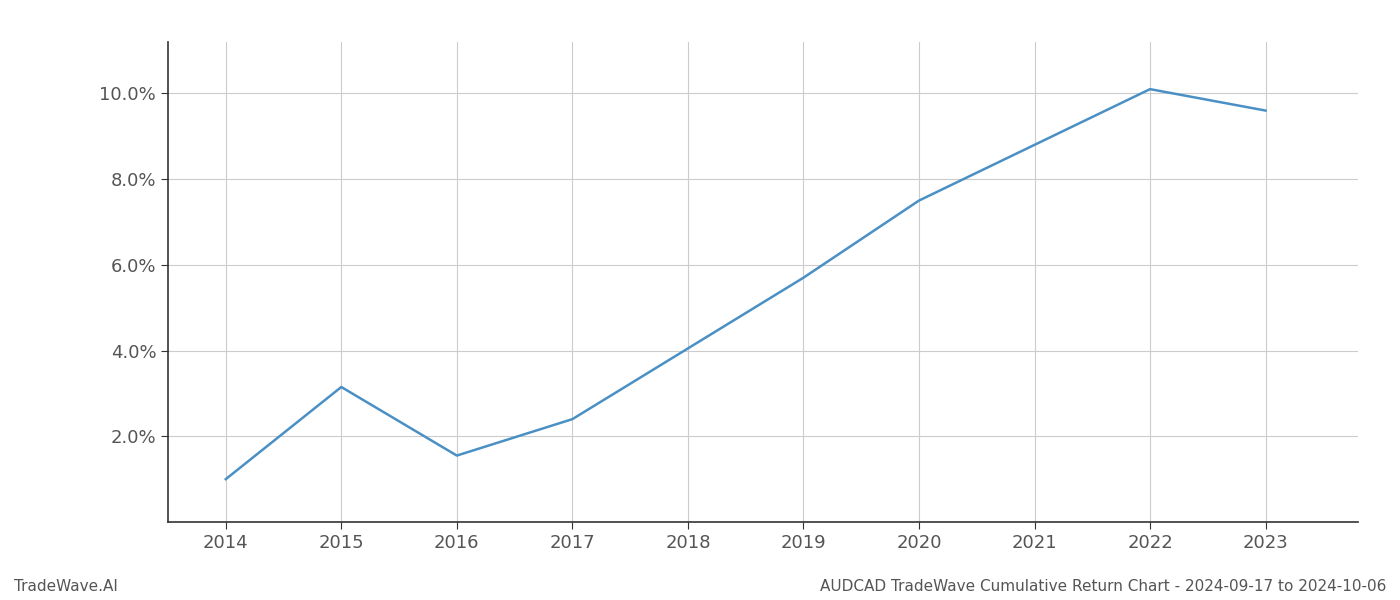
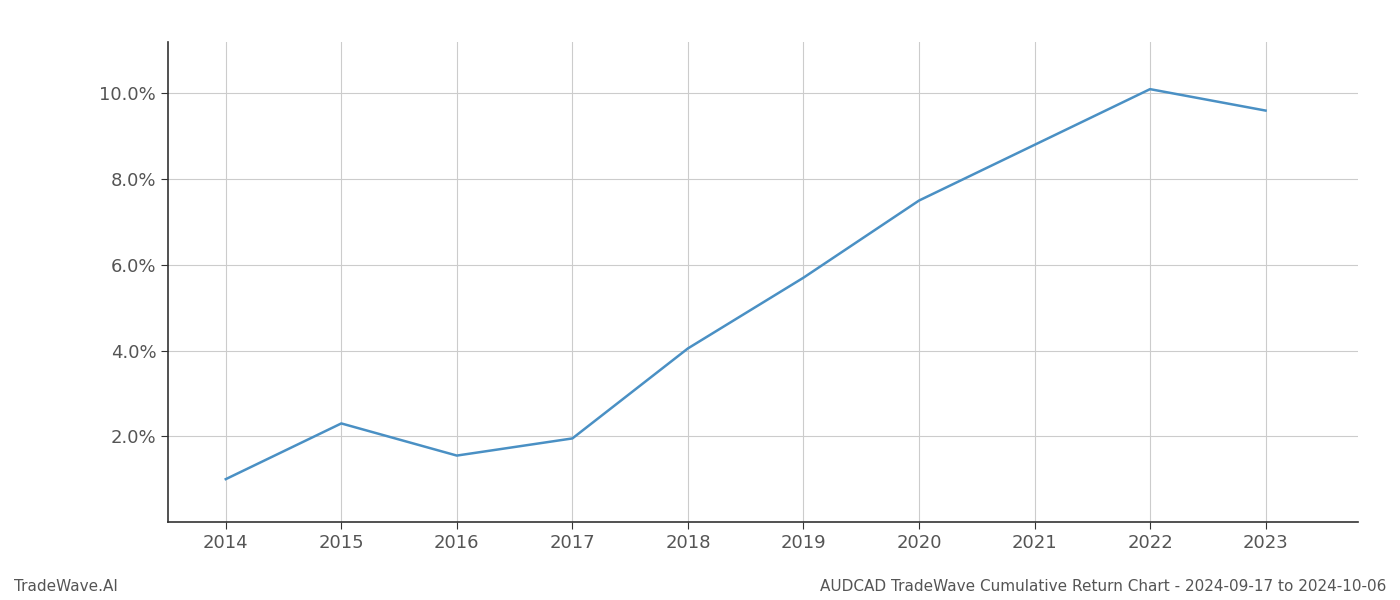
2015: 3.15% -> 2.30%
2017: 2.40% -> 1.95%
